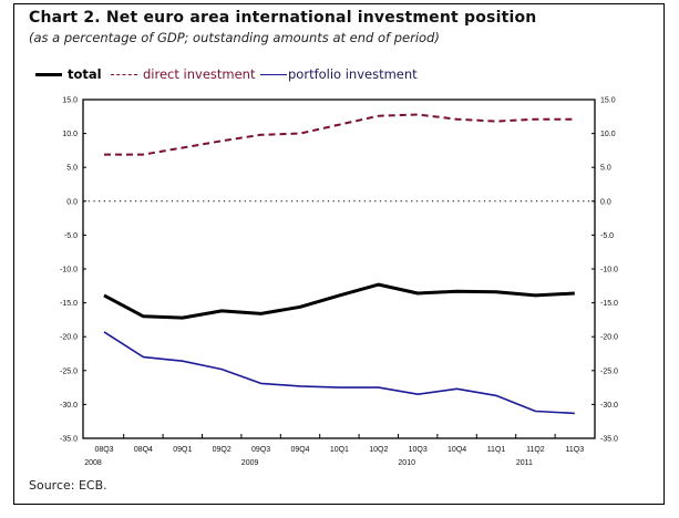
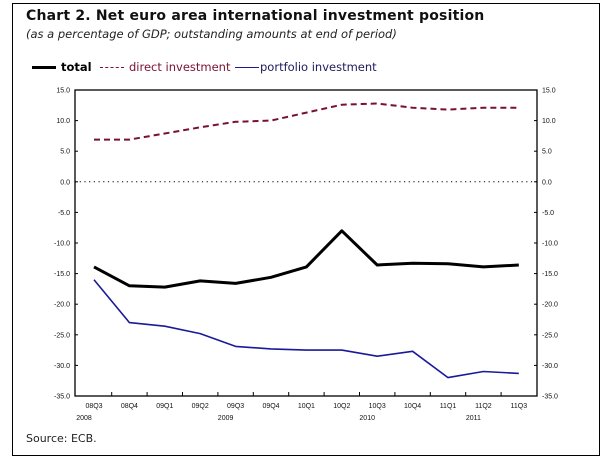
portfolio investment/08Q3: -19 -> -16
total/10Q2: -12 -> -8
portfolio investment/11Q1: -29 -> -32
